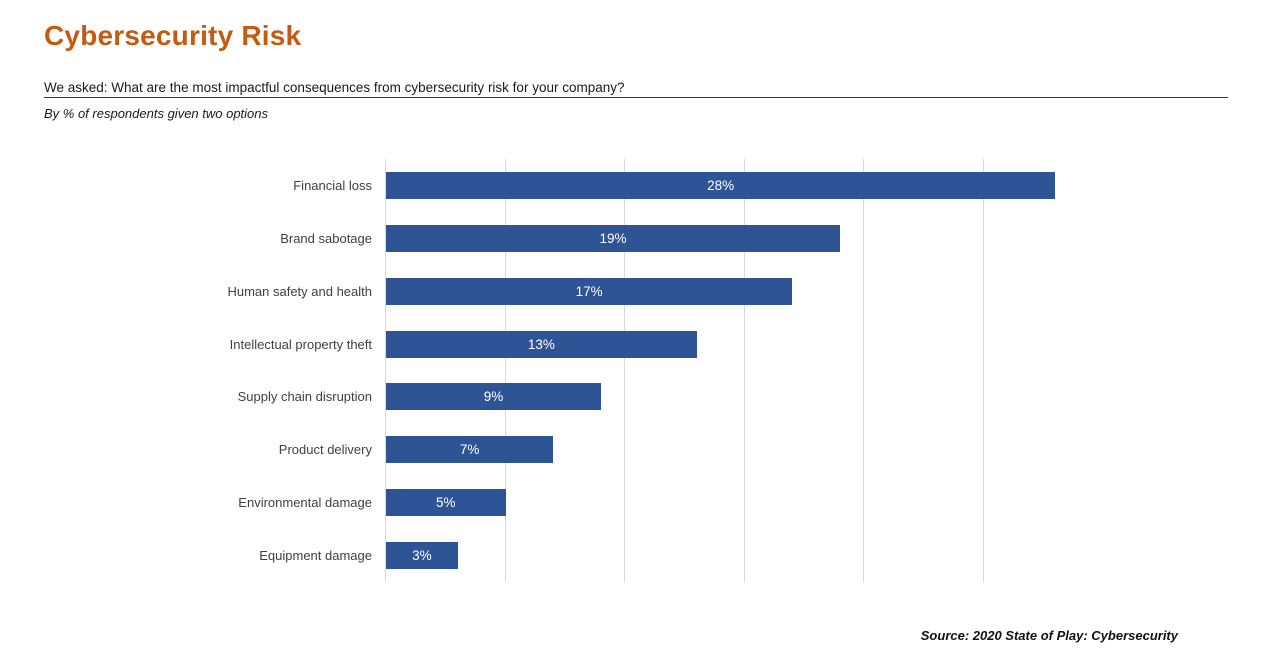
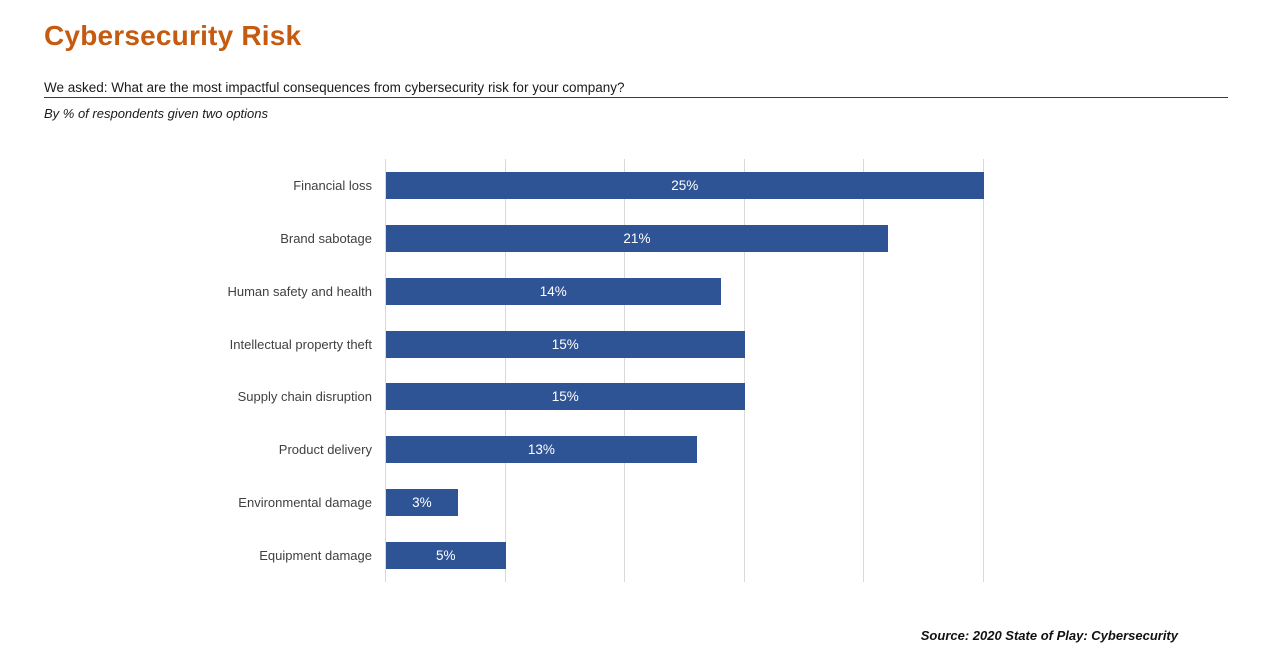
Financial loss: 28% -> 25%
Brand sabotage: 19% -> 21%
Human safety and health: 17% -> 14%
Intellectual property theft: 13% -> 15%
Supply chain disruption: 9% -> 15%
Product delivery: 7% -> 13%
Environmental damage: 5% -> 3%
Equipment damage: 3% -> 5%
